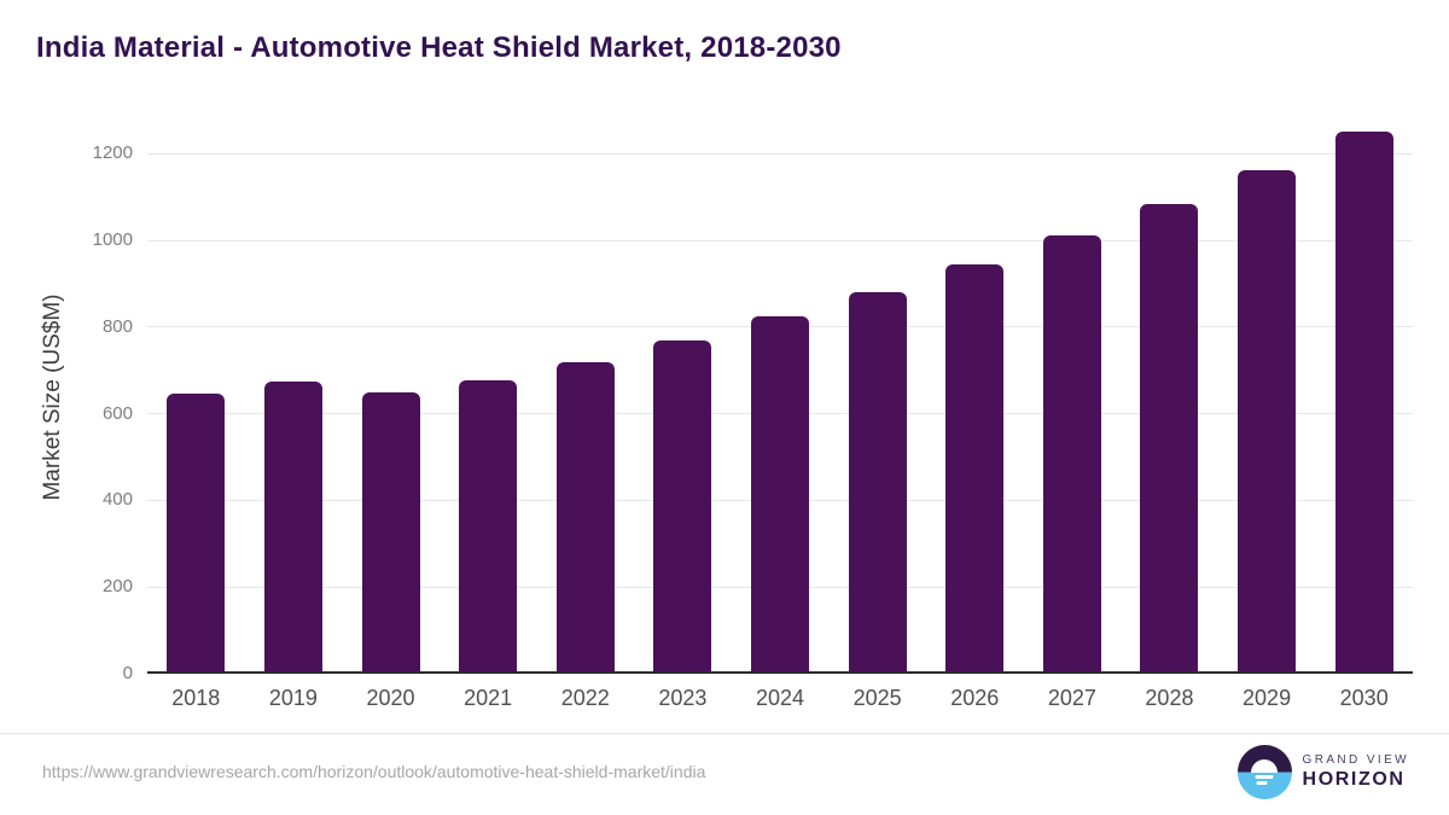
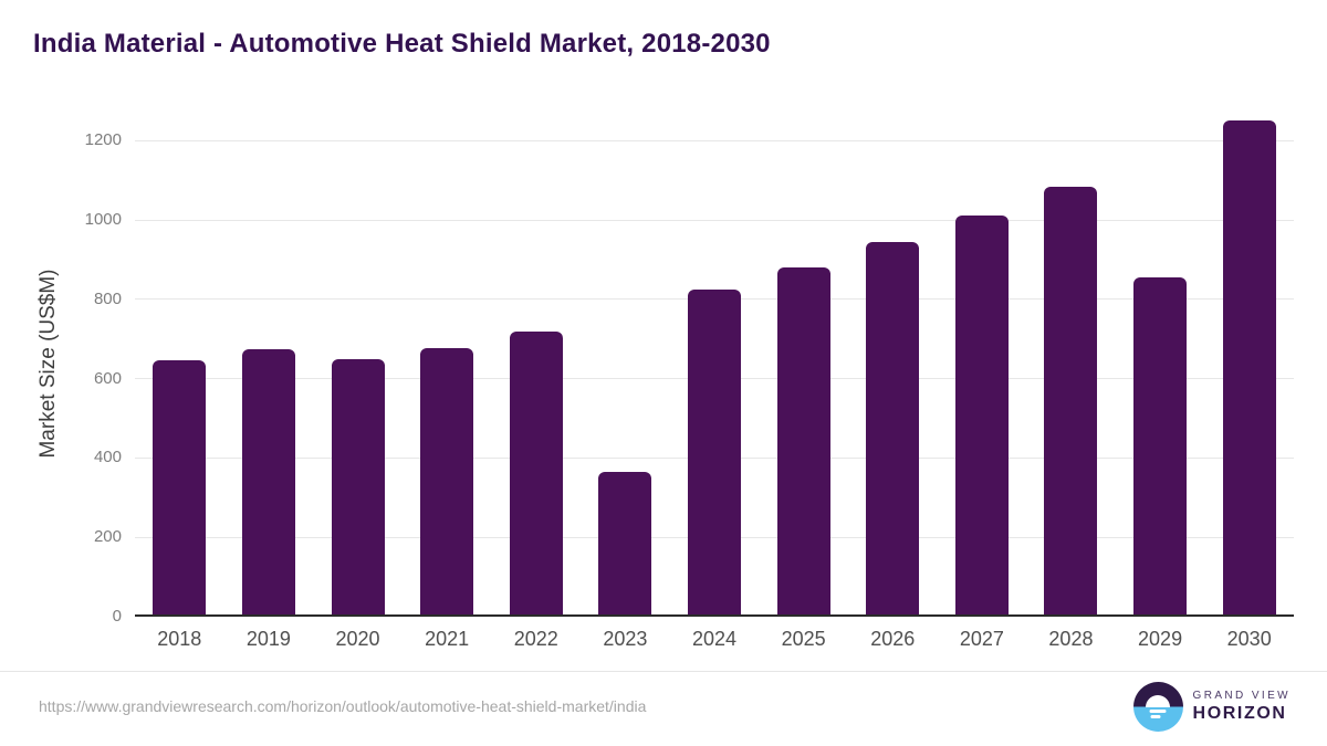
2023: 760 -> 360
2029: 1160 -> 850
